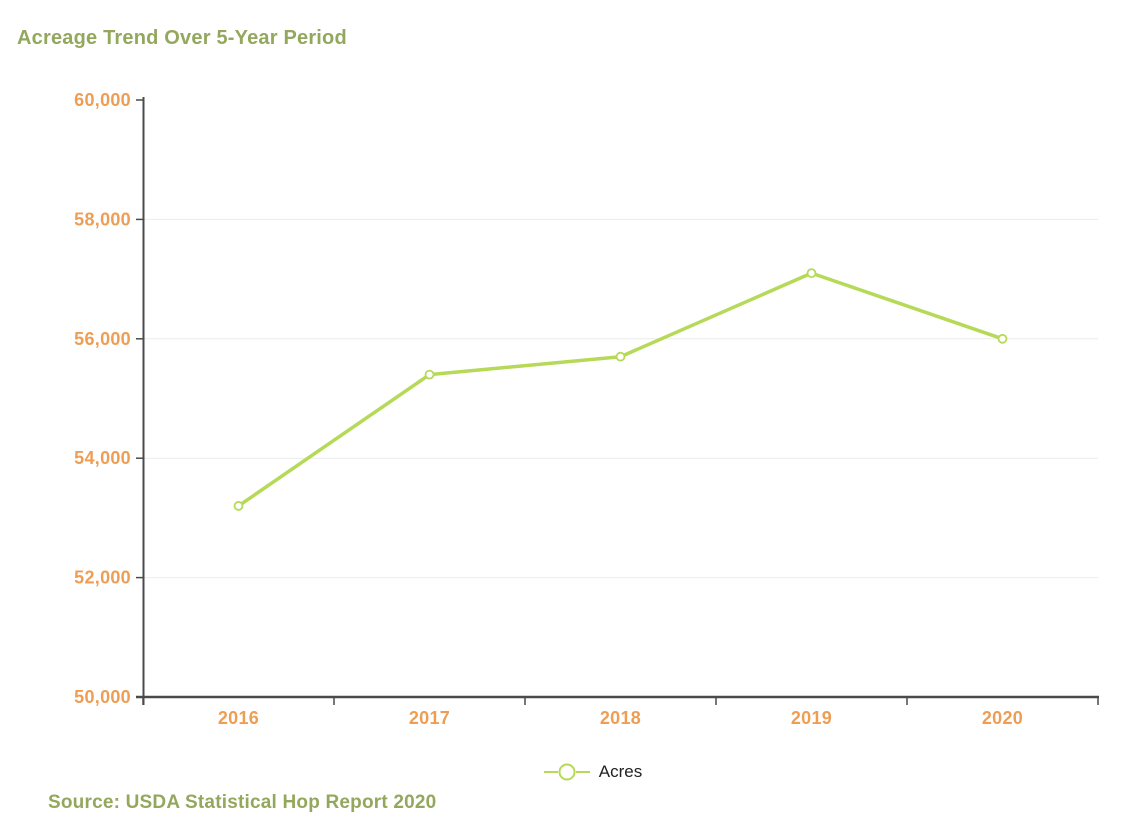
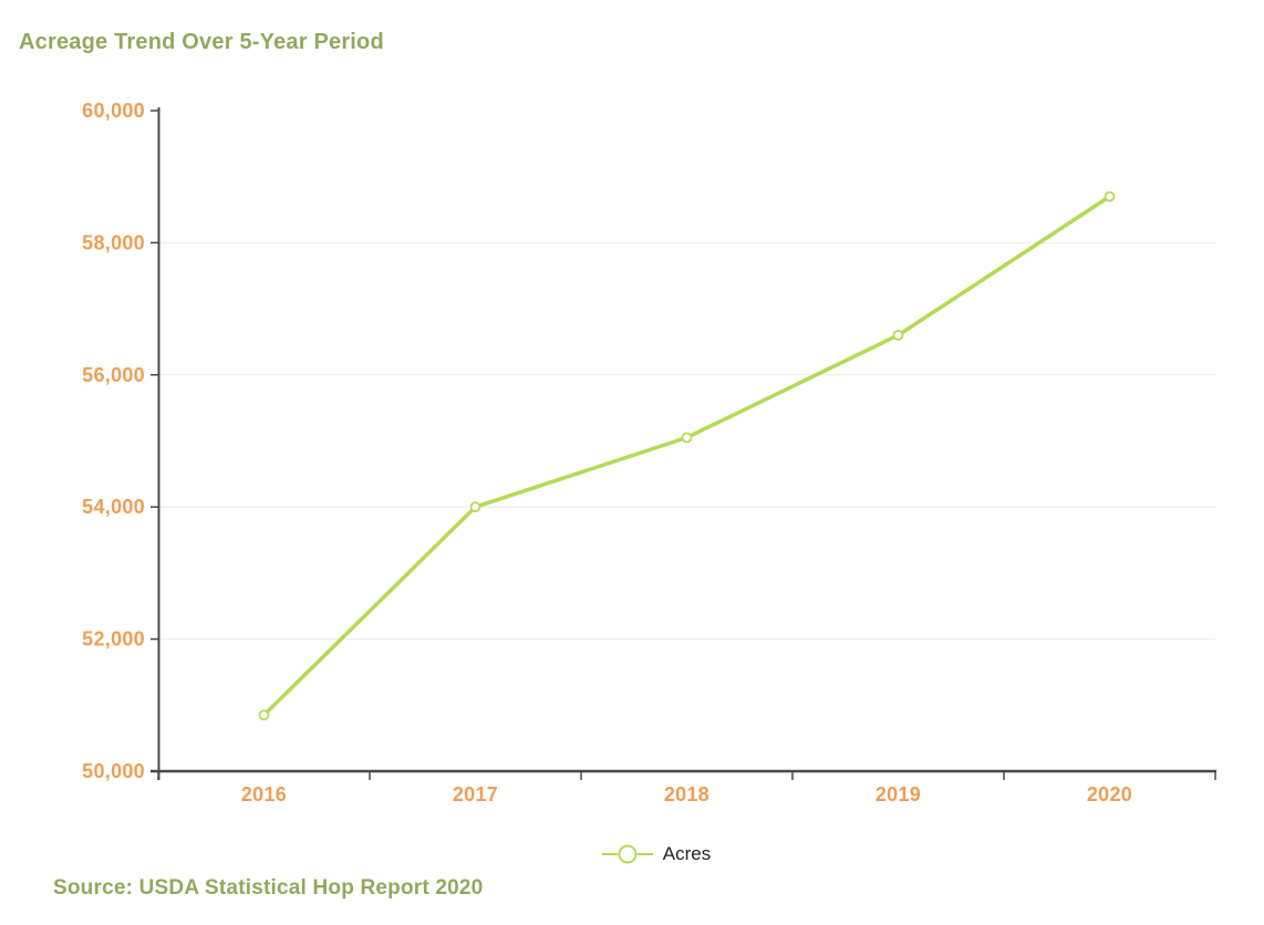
2016: 53200 -> 50800
2017: 55400 -> 54000
2018: 55700 -> 55000
2019: 57100 -> 56600
2020: 56000 -> 58700
